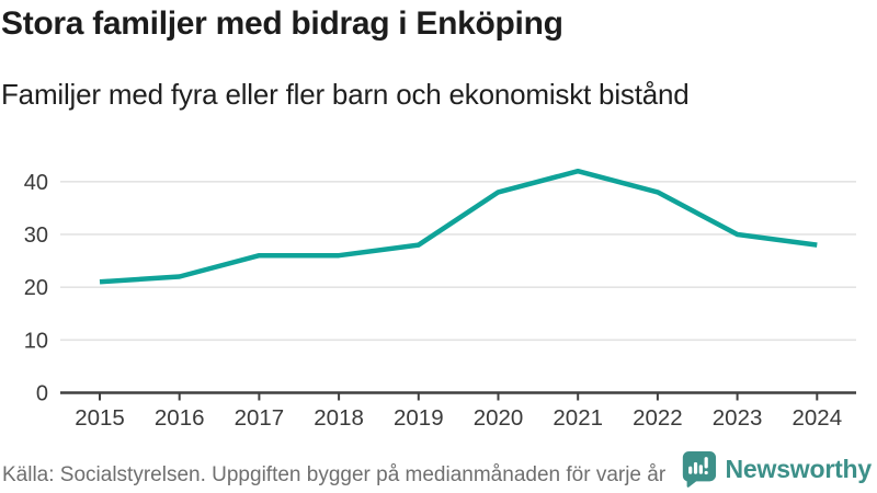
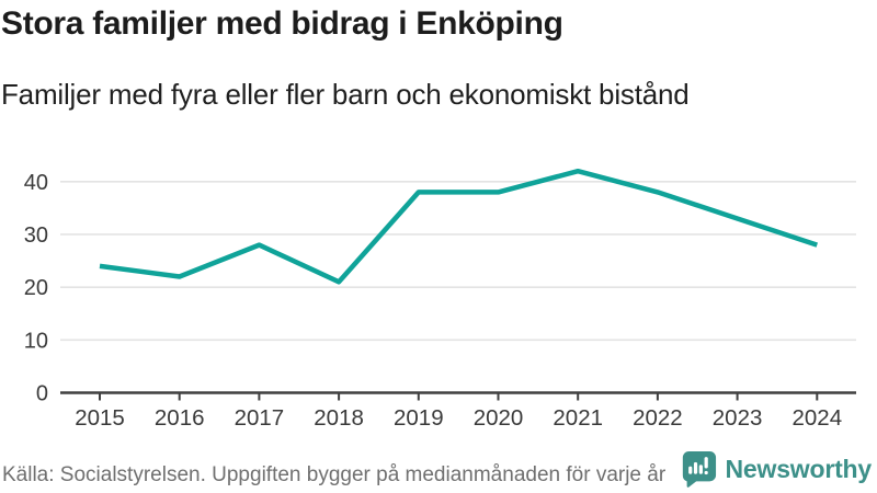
2015: 21 -> 24
2017: 26 -> 28
2018: 26 -> 21
2019: 28 -> 38
2023: 30 -> 33
